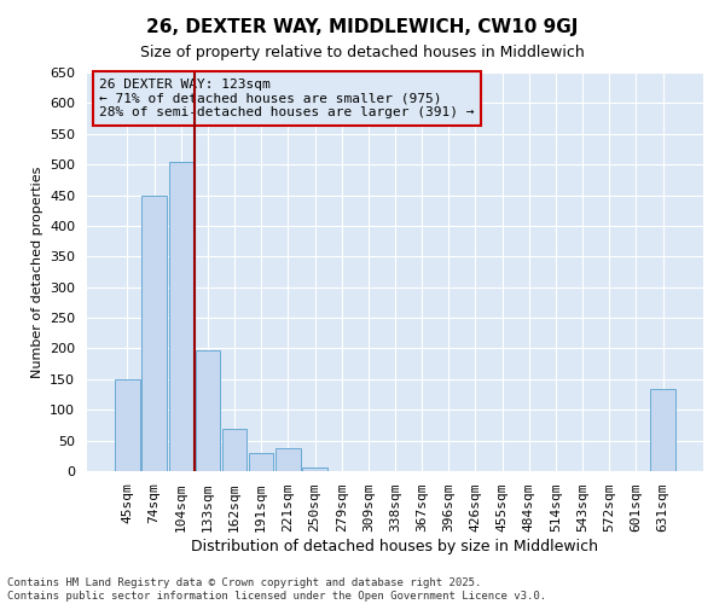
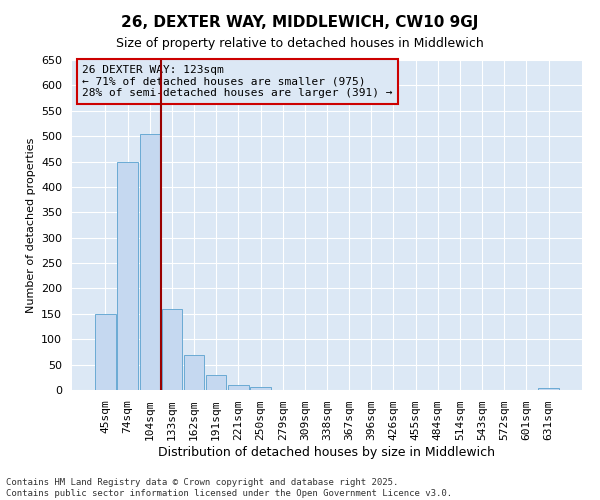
133sqm: 196 -> 160
221sqm: 38 -> 10
631sqm: 134 -> 3
